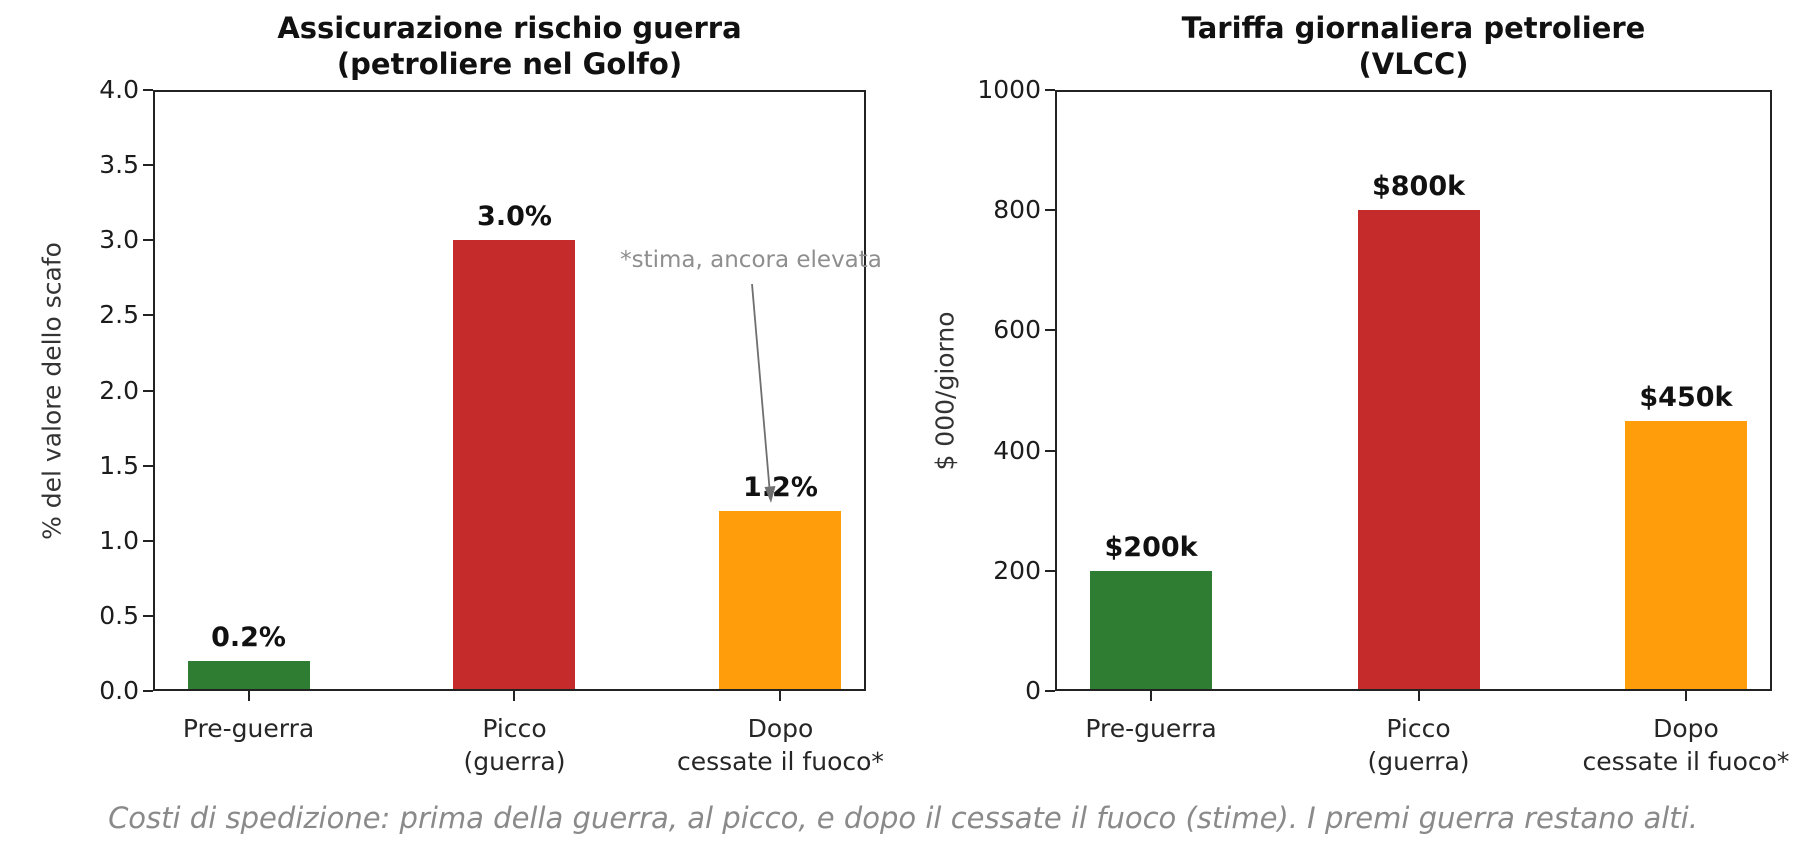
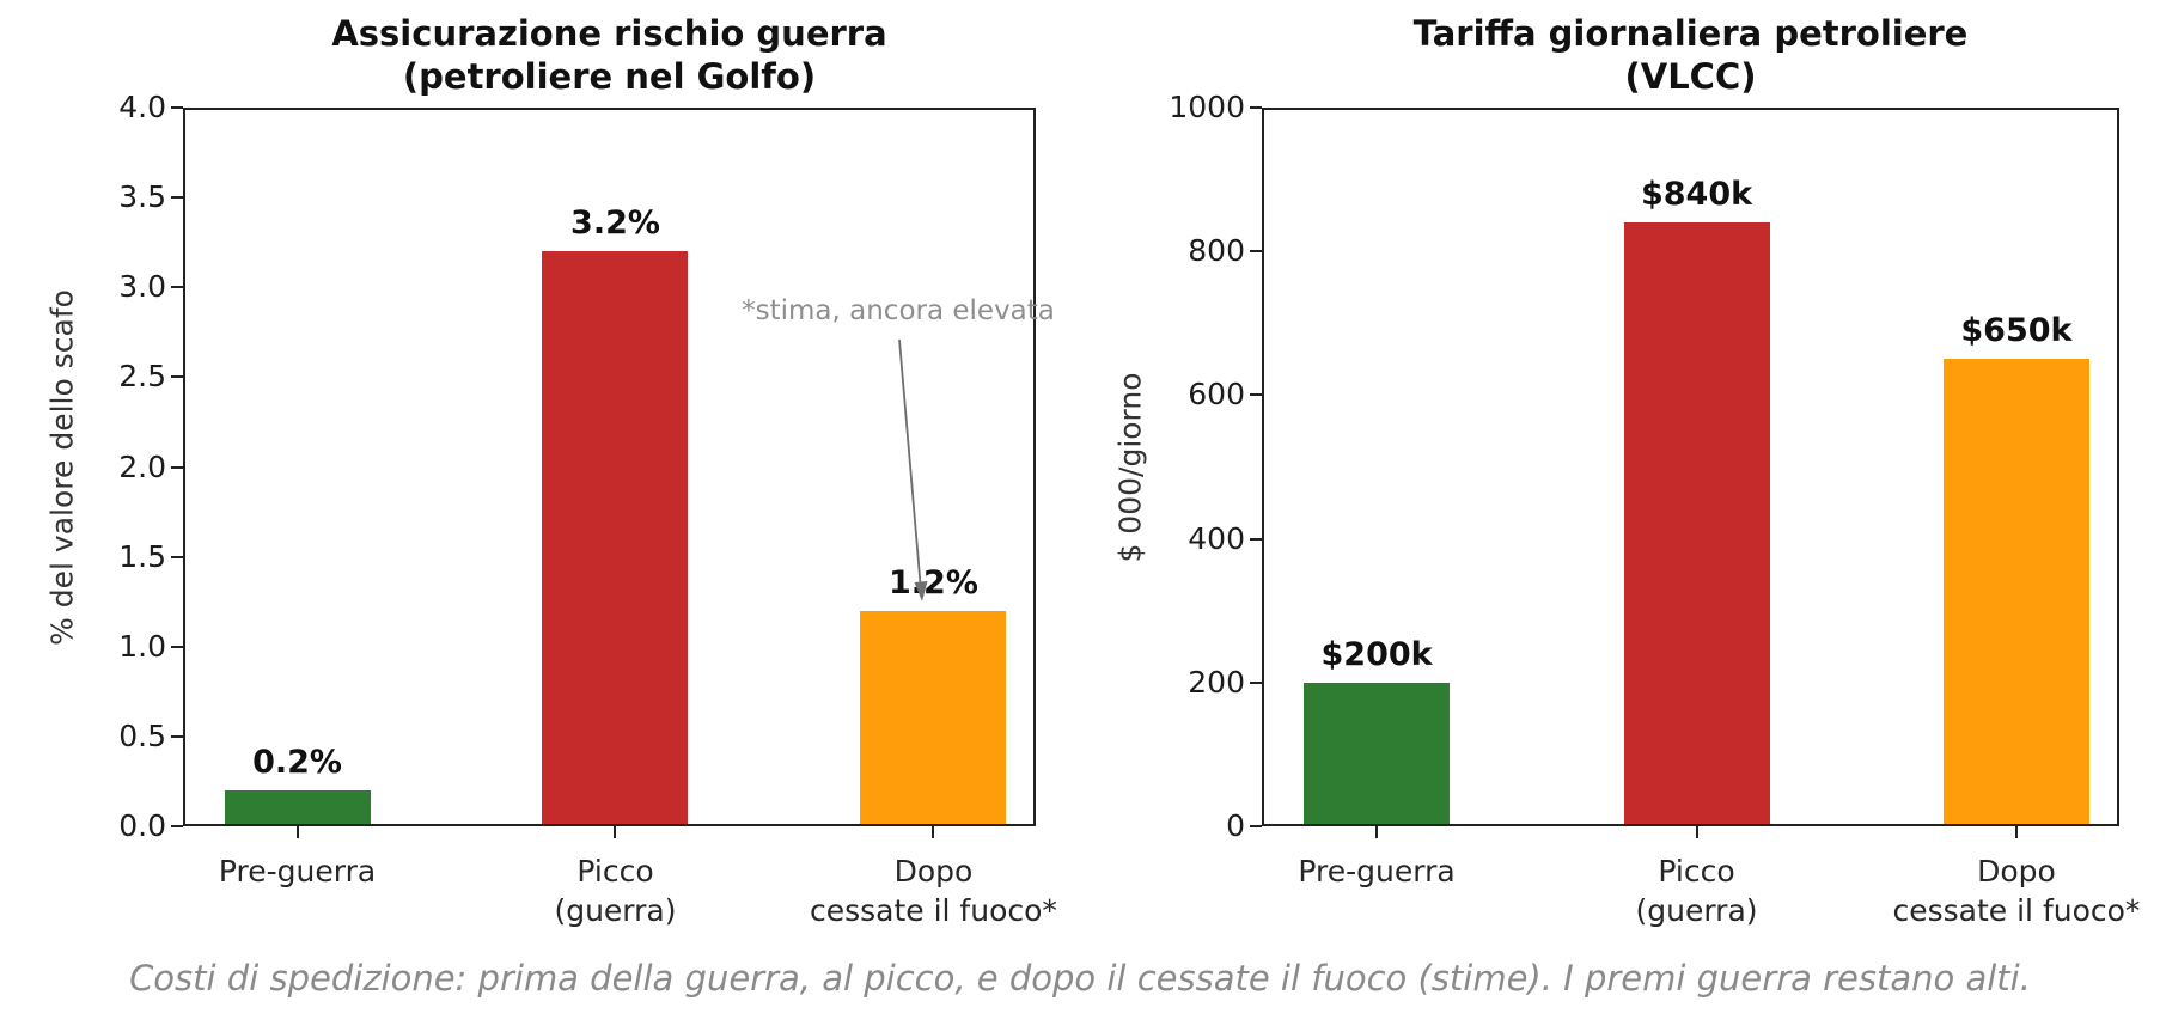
Assicurazione rischio guerra (petroliere nel Golfo)/Picco (guerra): 3.0% -> 3.2%
Tariffa giornaliera petroliere (VLCC)/Picco (guerra): $800k -> $840k
Tariffa giornaliera petroliere (VLCC)/Dopo cessate il fuoco*: $450k -> $650k
